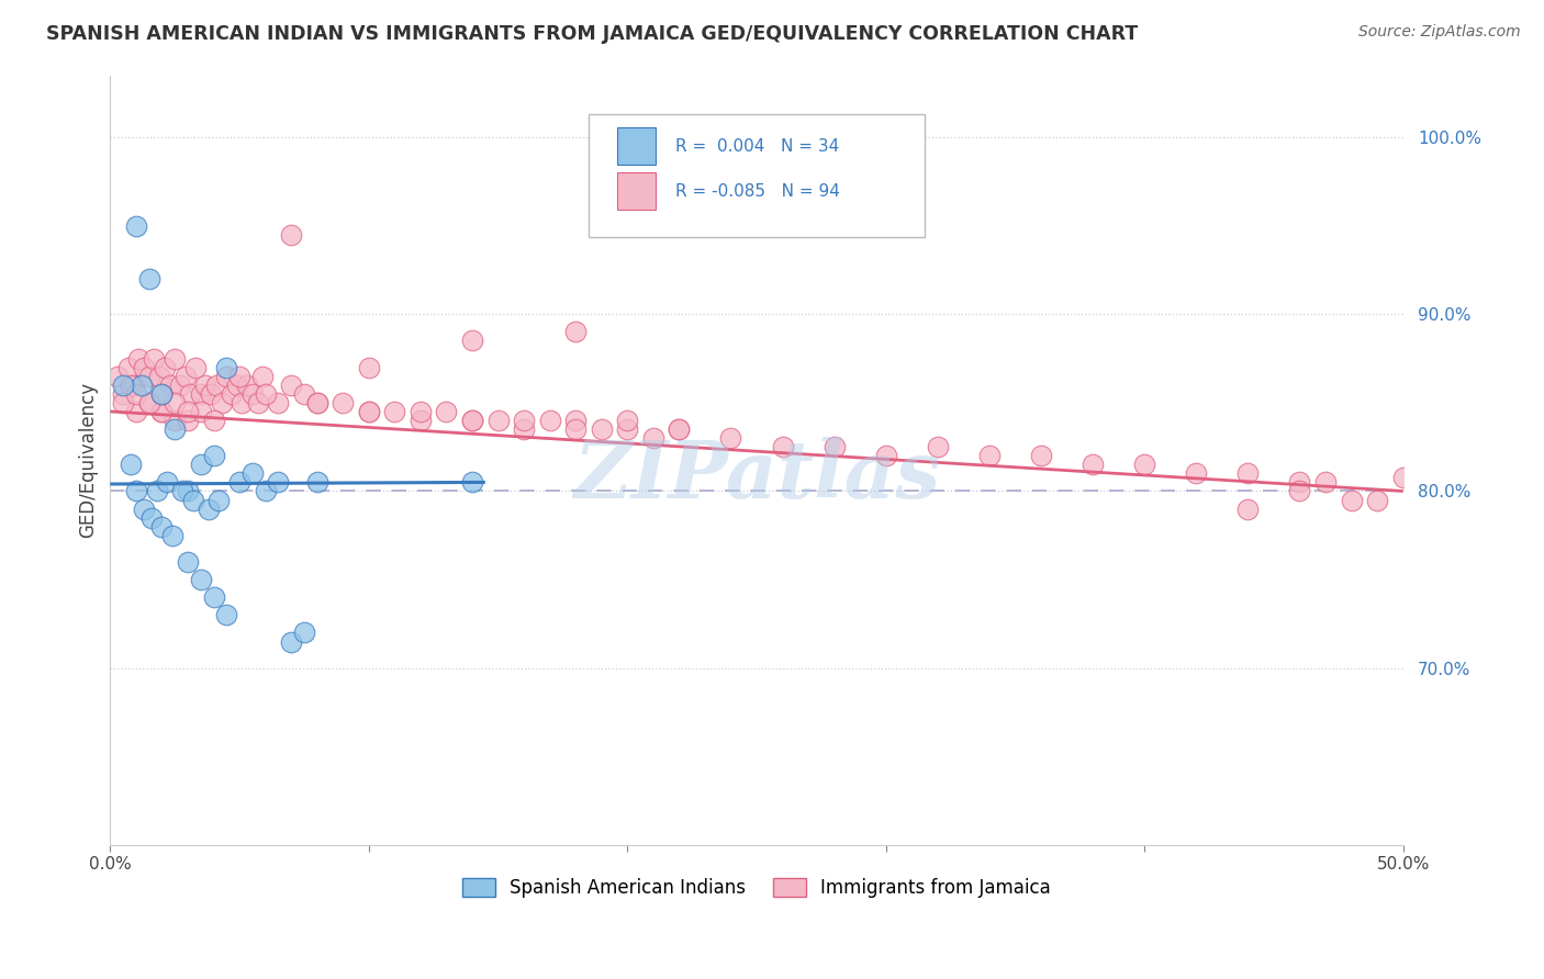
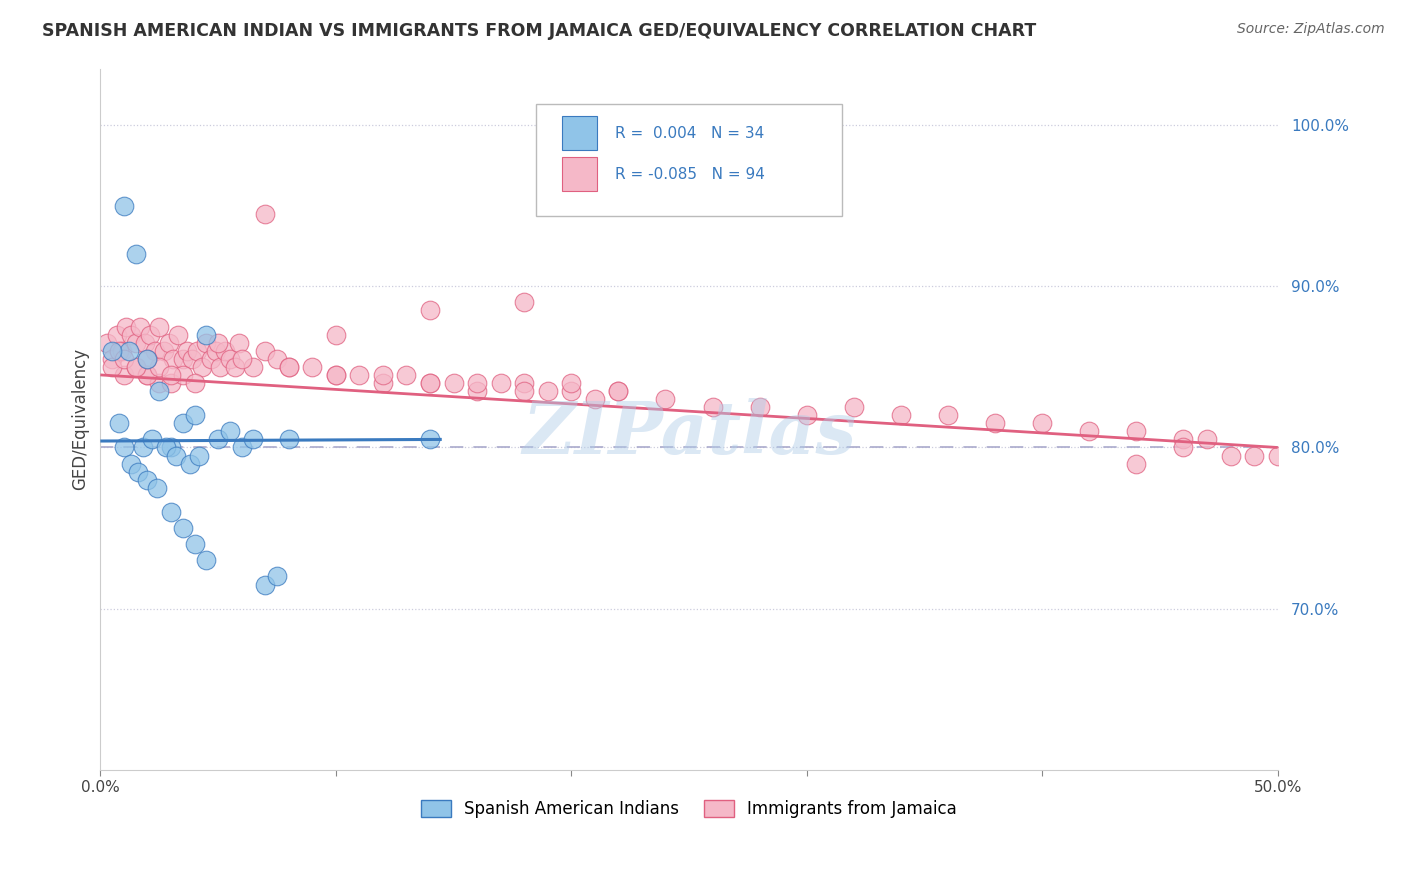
Immigrants from Jamaica/50.0%: 80.8% -> 79.5%
